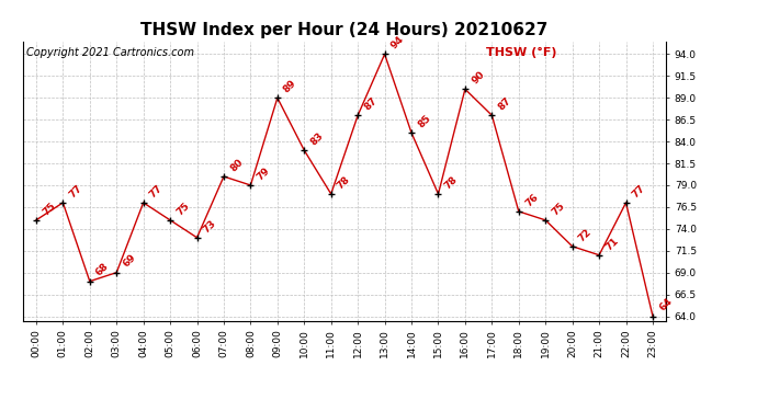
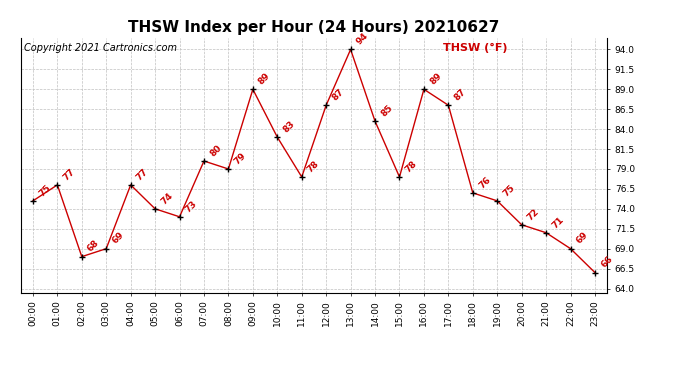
05:00: 75 -> 74
16:00: 90 -> 89
22:00: 77 -> 69
23:00: 64 -> 66
